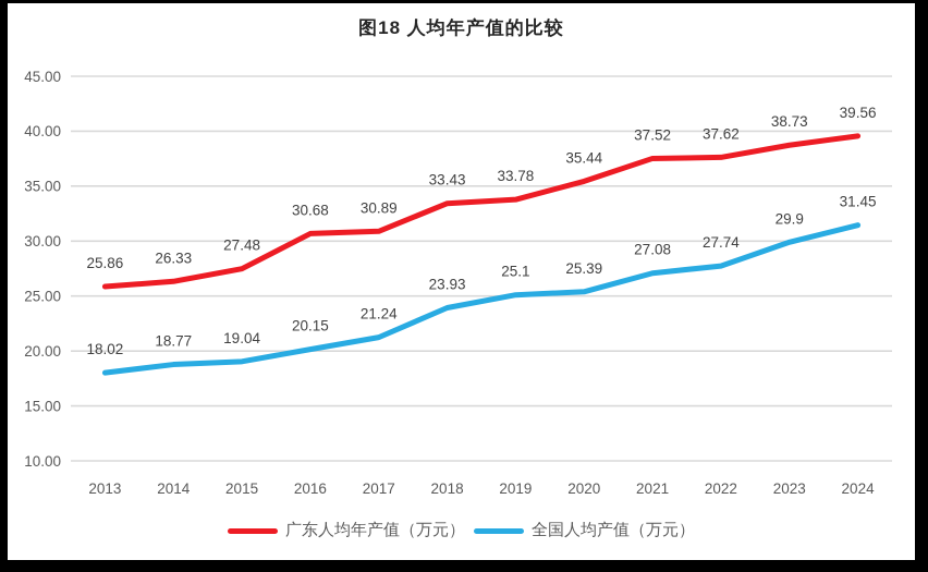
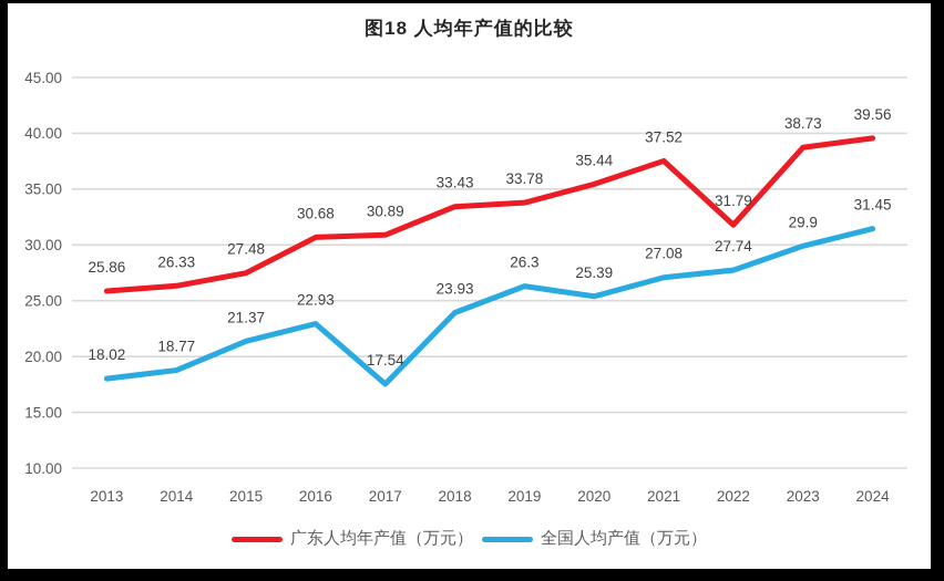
全国人均产值（万元）/2015: 19.04 -> 21.37
全国人均产值（万元）/2016: 20.15 -> 22.93
全国人均产值（万元）/2017: 21.24 -> 17.54
全国人均产值（万元）/2019: 25.1 -> 26.3
广东人均年产值（万元）/2022: 37.62 -> 31.79
